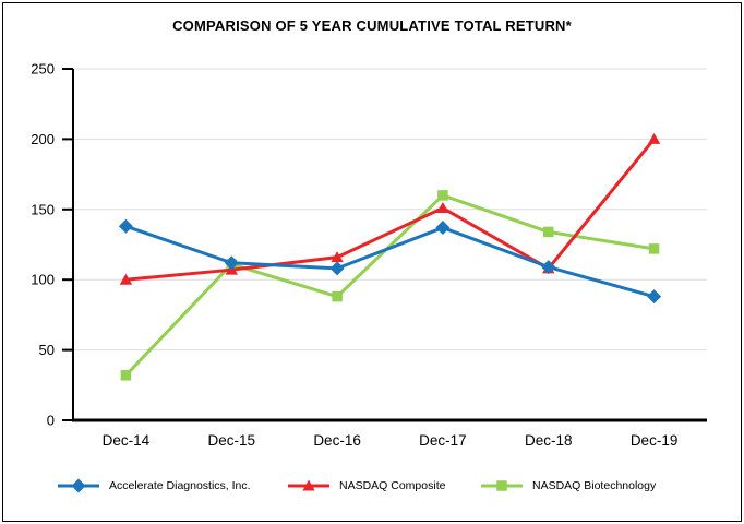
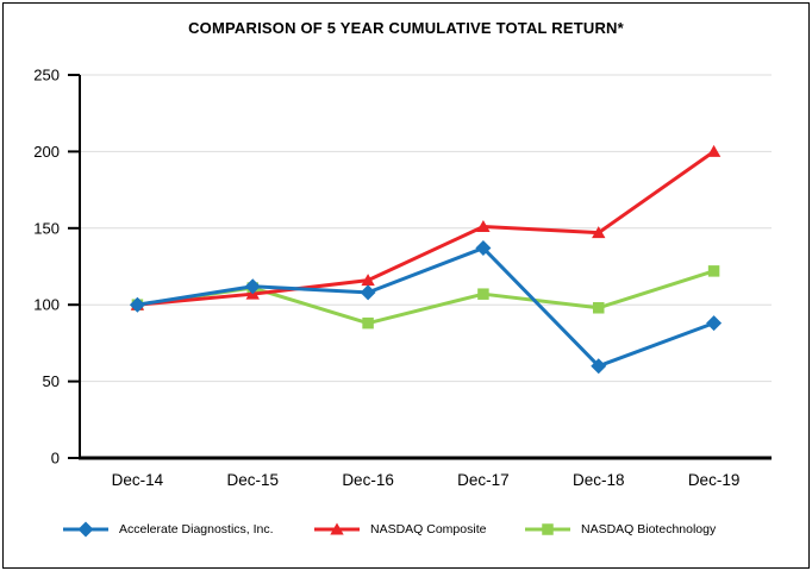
Accelerate Diagnostics, Inc./Dec-14: 138 -> 100
NASDAQ Biotechnology/Dec-14: 32 -> 100
NASDAQ Biotechnology/Dec-17: 160 -> 107
Accelerate Diagnostics, Inc./Dec-18: 109 -> 60
NASDAQ Composite/Dec-18: 108 -> 147
NASDAQ Biotechnology/Dec-18: 134 -> 98
